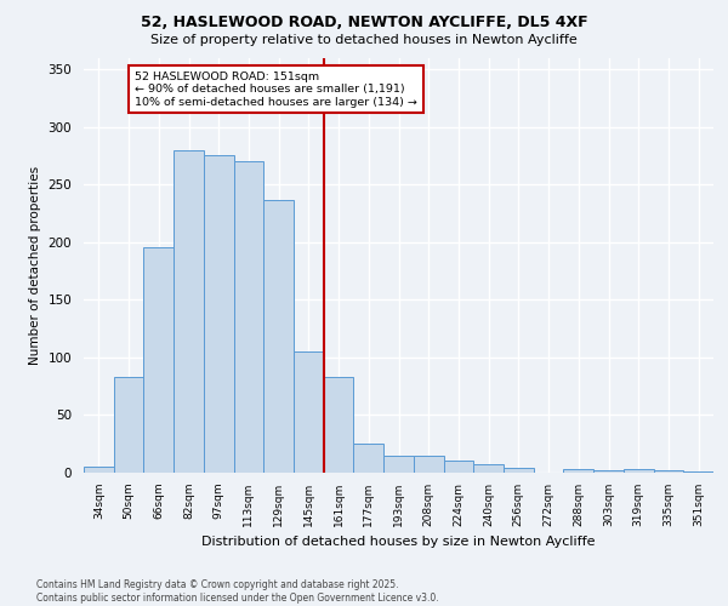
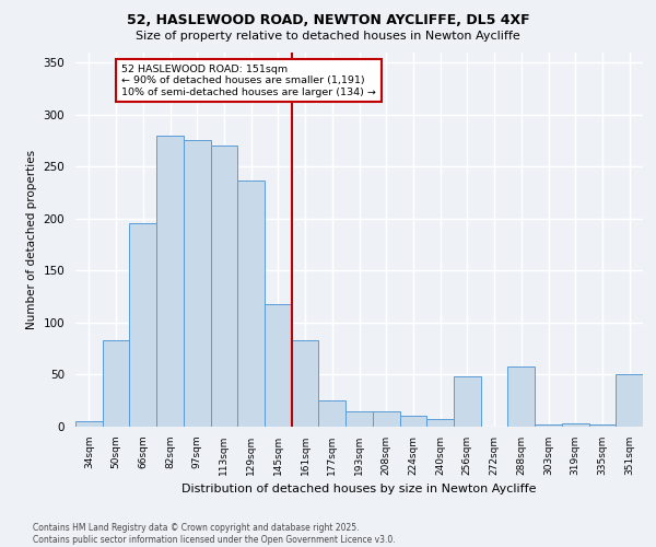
145sqm: 105 -> 118
256sqm: 4 -> 48
288sqm: 3 -> 58
351sqm: 1 -> 50
